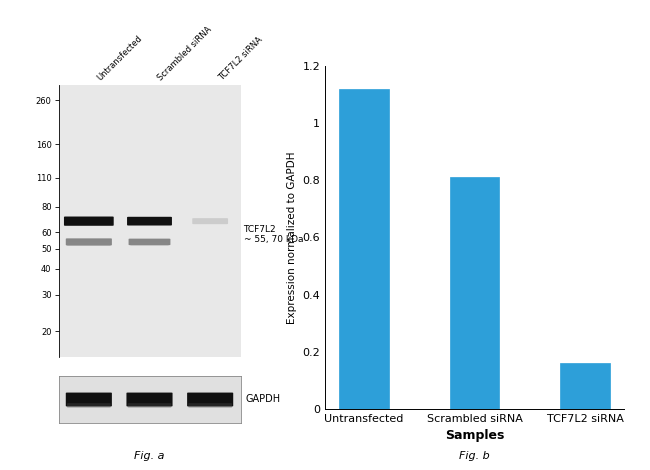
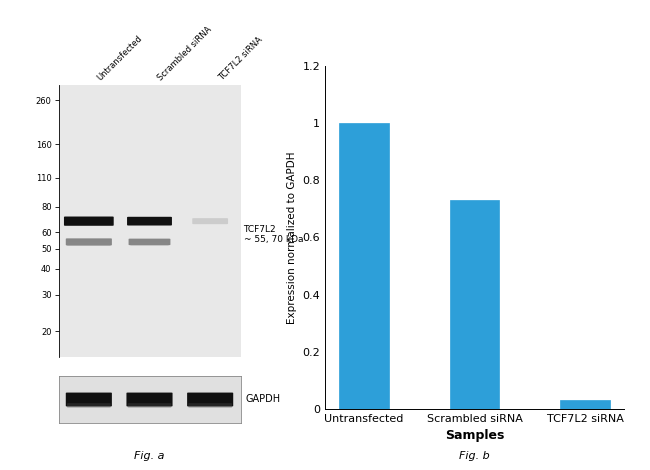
Untransfected: 1.12 -> 1.00
Scrambled siRNA: 0.81 -> 0.73
TCF7L2 siRNA: 0.16 -> 0.03
